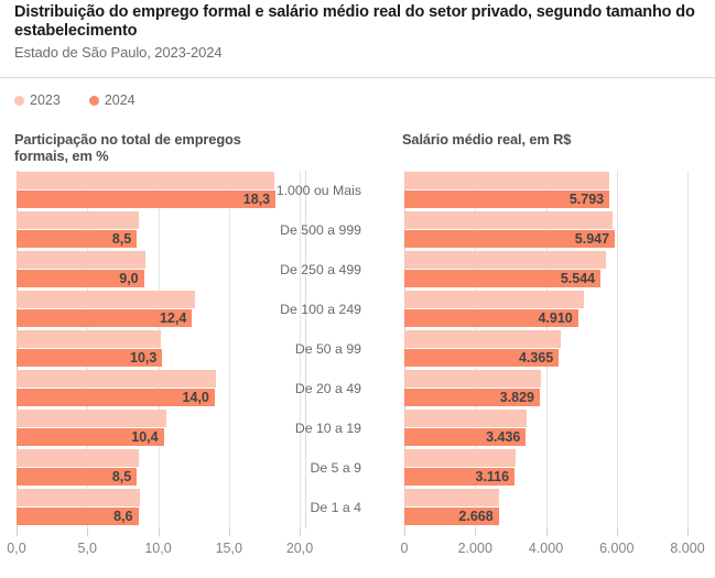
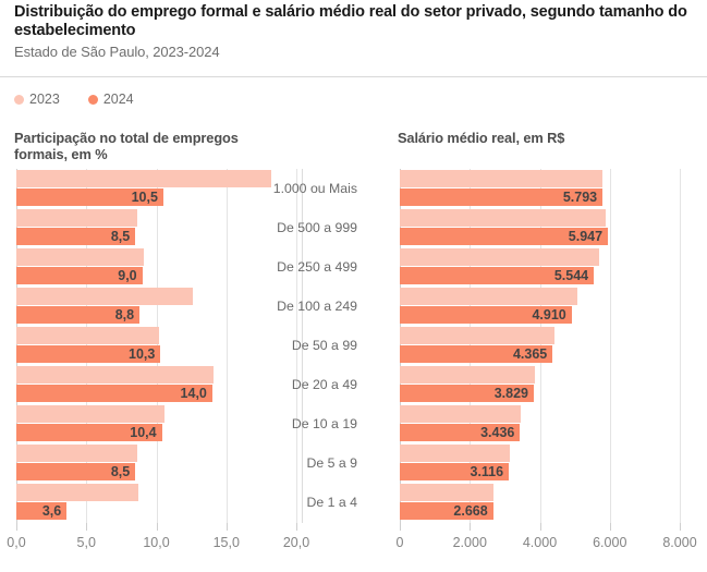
Participação no total de empregos formais, em %/2024/1.000 ou Mais: 18,3 -> 10,5
Participação no total de empregos formais, em %/2024/De 100 a 249: 12,4 -> 8,8
Participação no total de empregos formais, em %/2024/De 1 a 4: 8,6 -> 3,6
